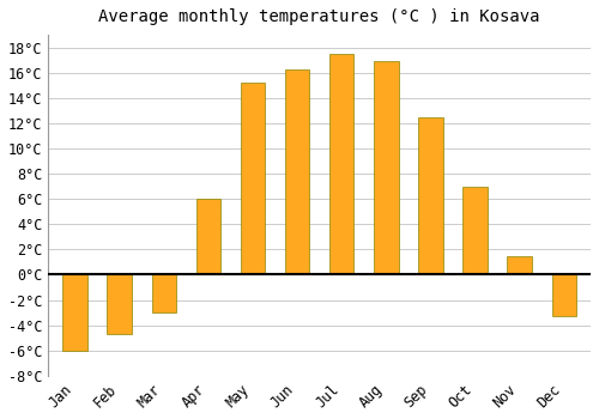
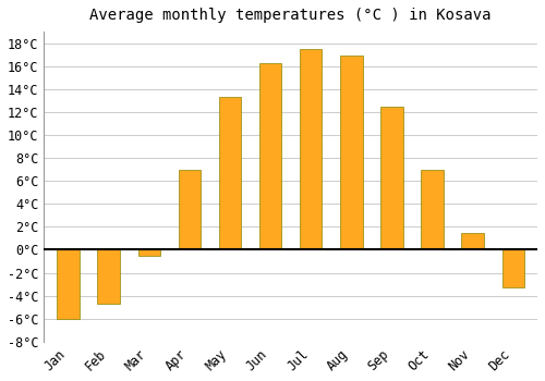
Mar: -3.0°C -> -0.5°C
Apr: 6.0°C -> 7.0°C
May: 15.2°C -> 13.3°C
